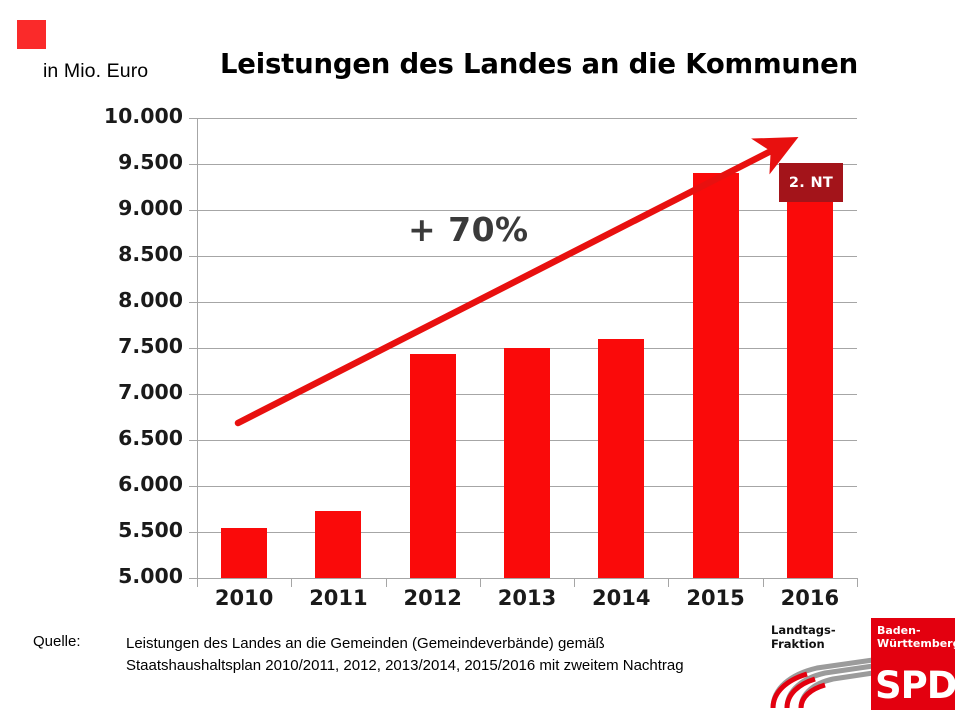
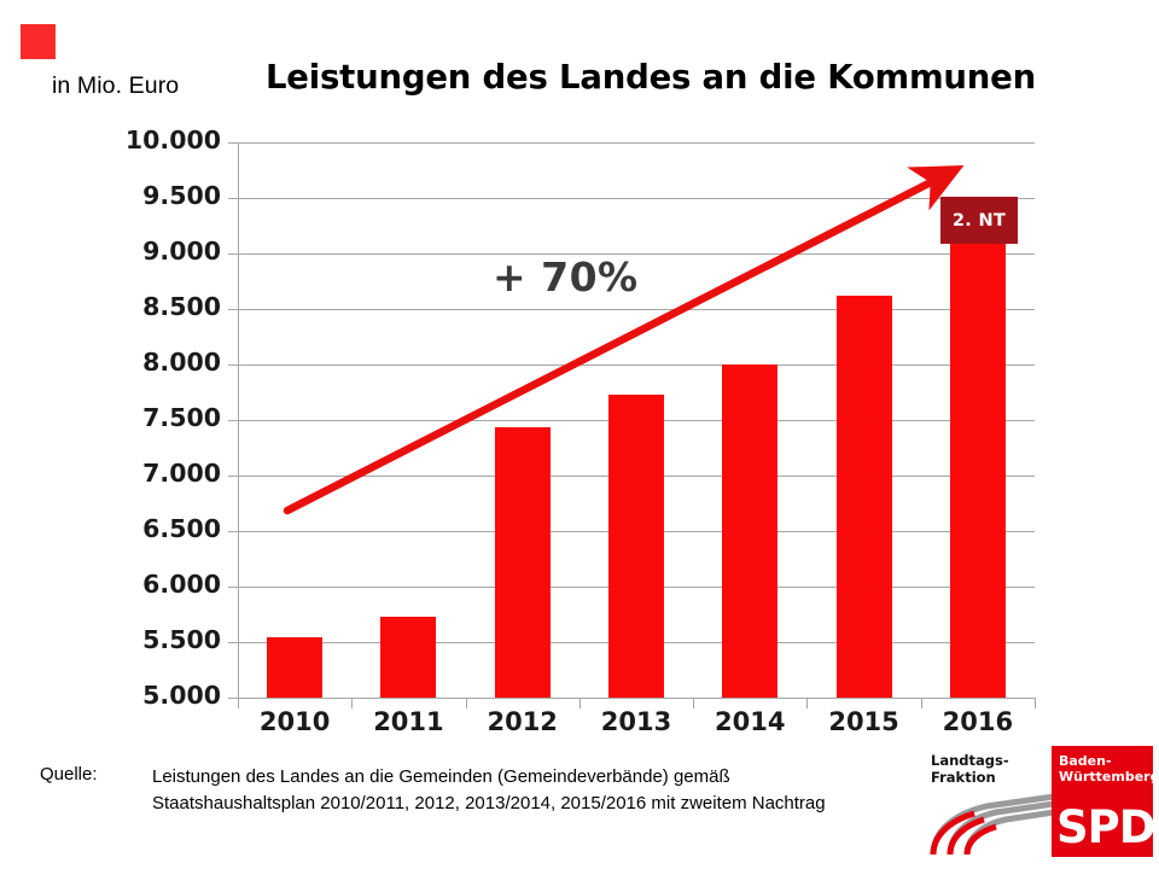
2013: 7500 -> 7700
2014: 7600 -> 8000
2015: 9400 -> 8600
